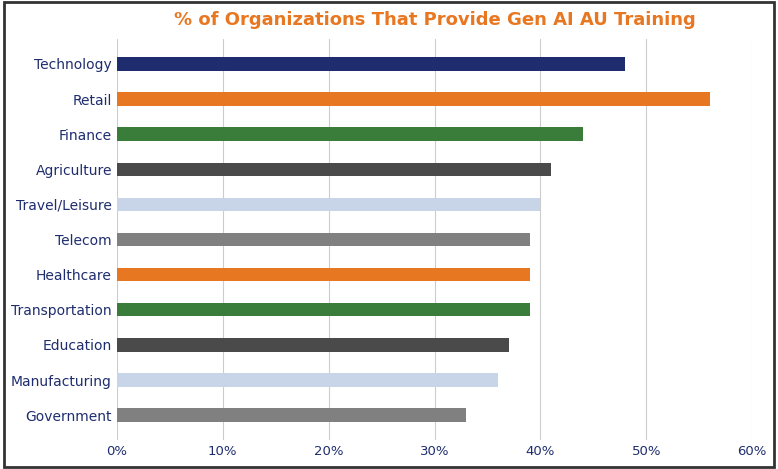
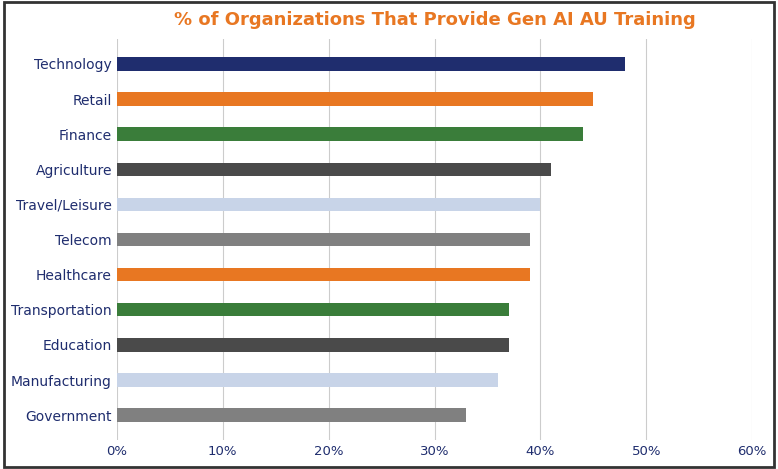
Retail: 56% -> 45%
Transportation: 39% -> 37%
